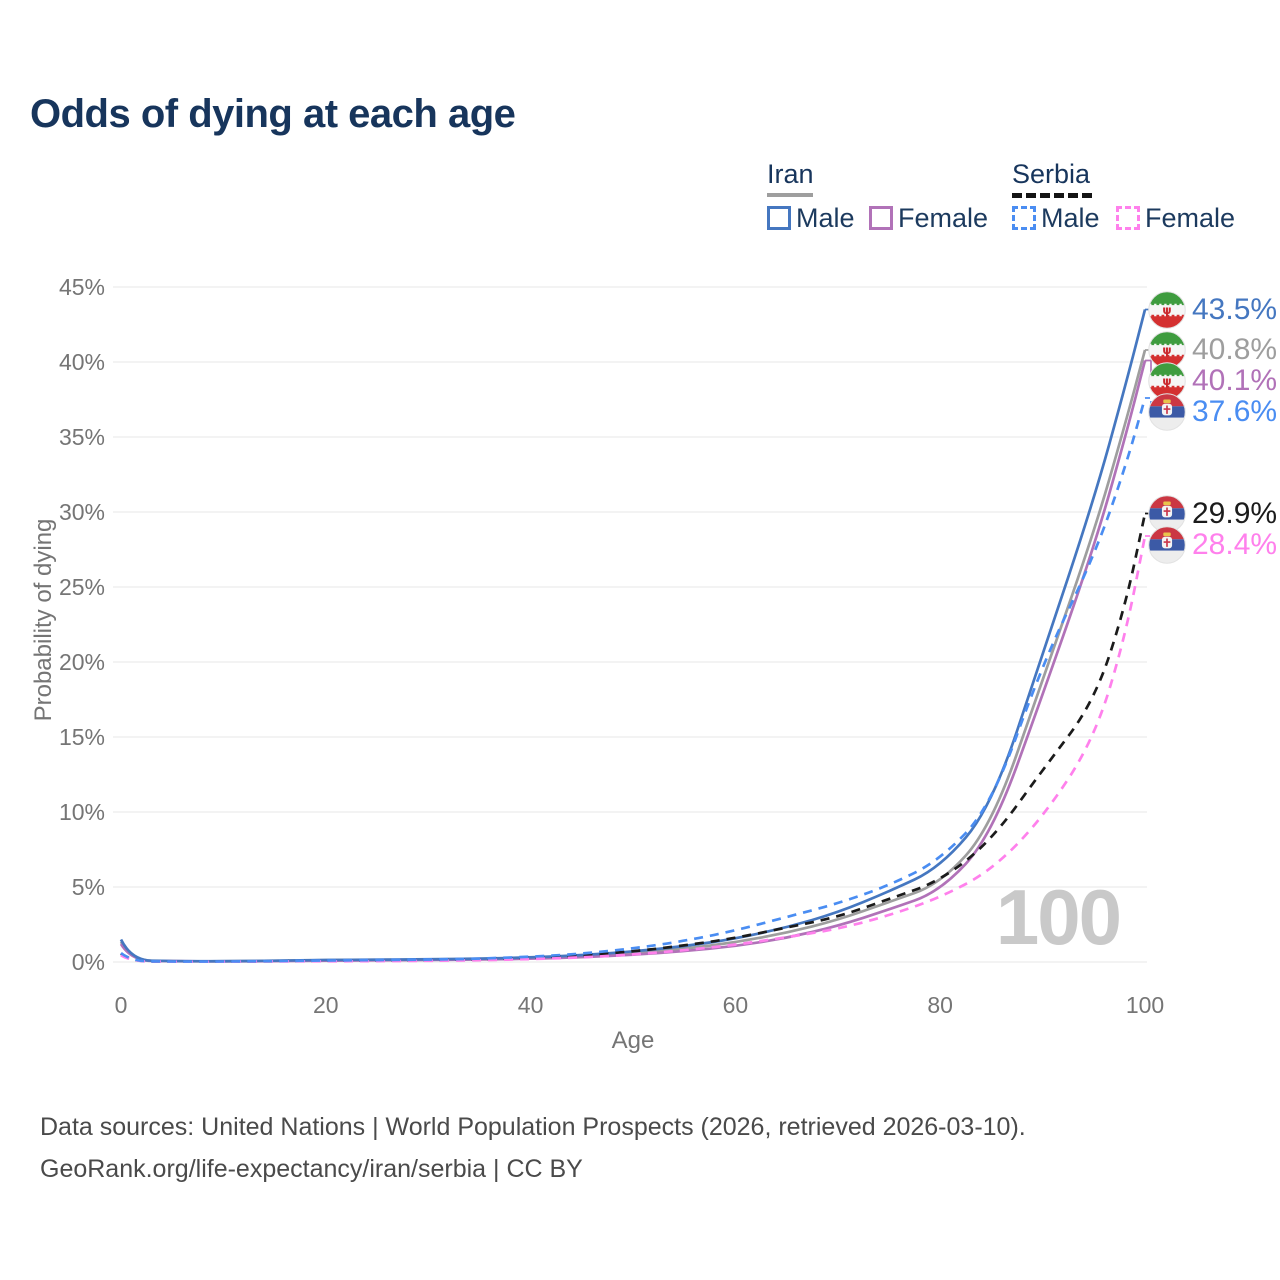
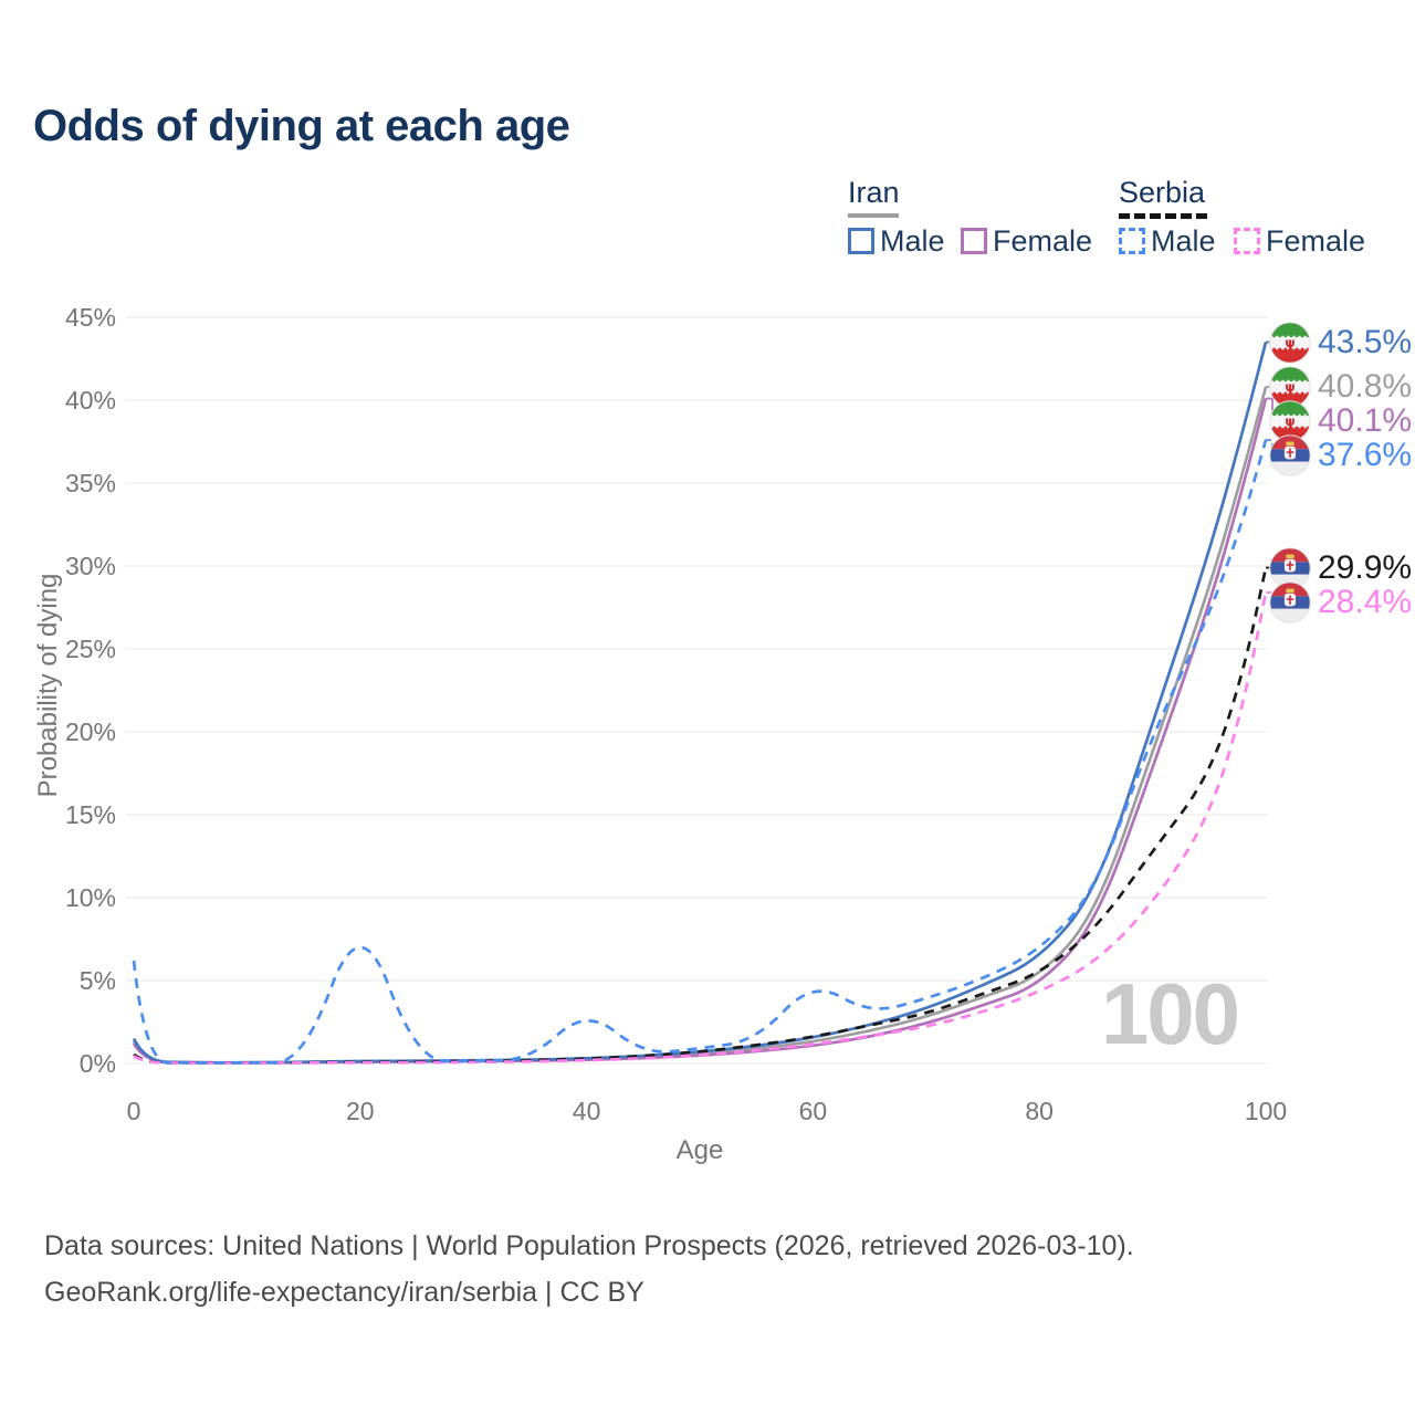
Serbia Male/0: 0.6% -> 6.2%
Serbia Male/20: 0.1% -> 9.3%
Serbia Male/40: 0.3% -> 3.3%
Serbia Male/60: 2.1% -> 5.0%
